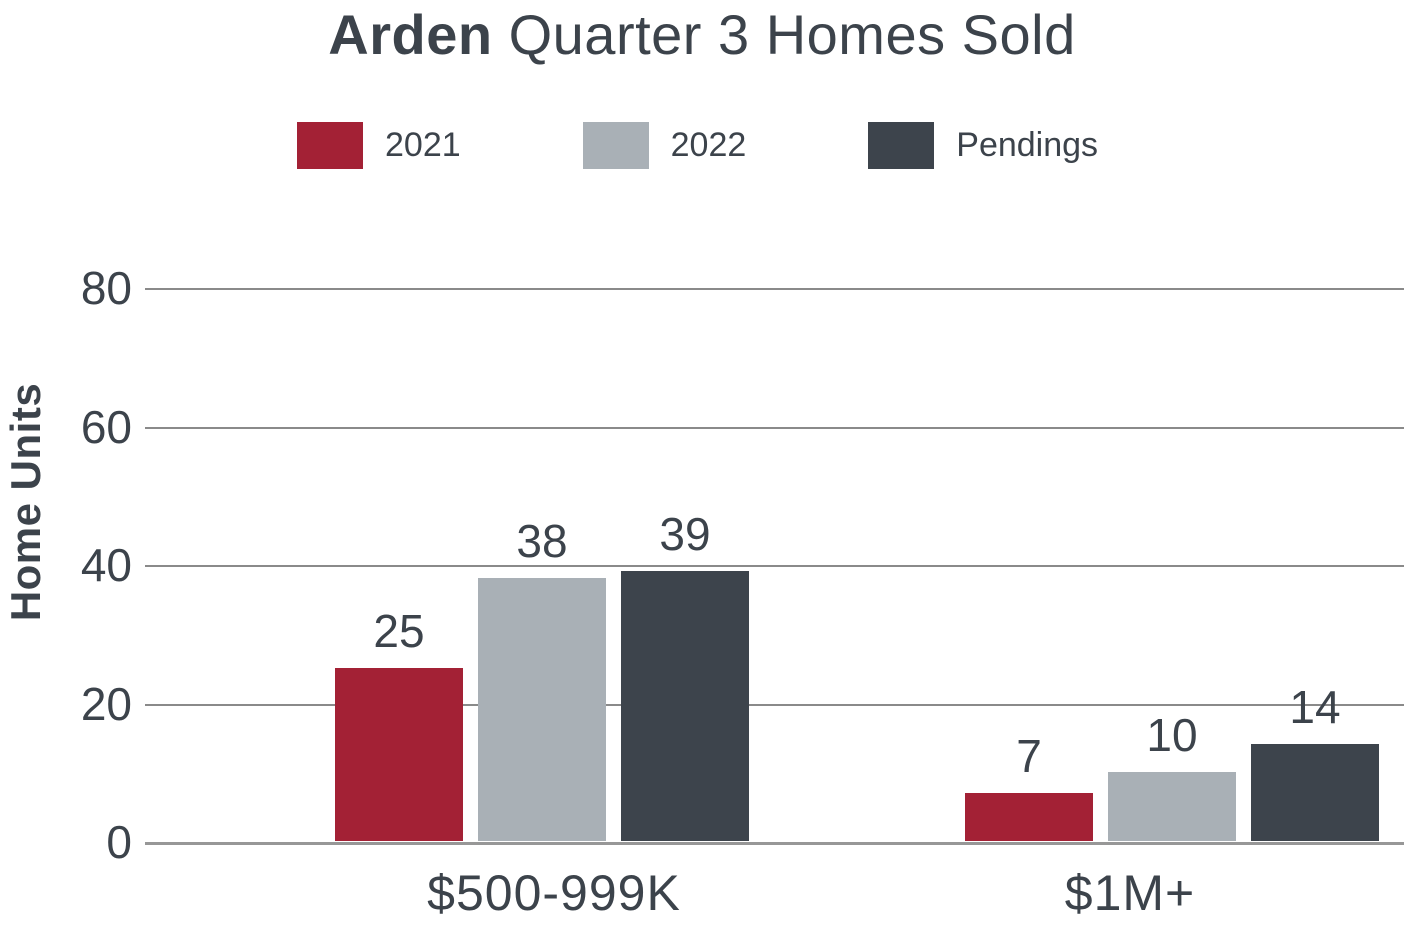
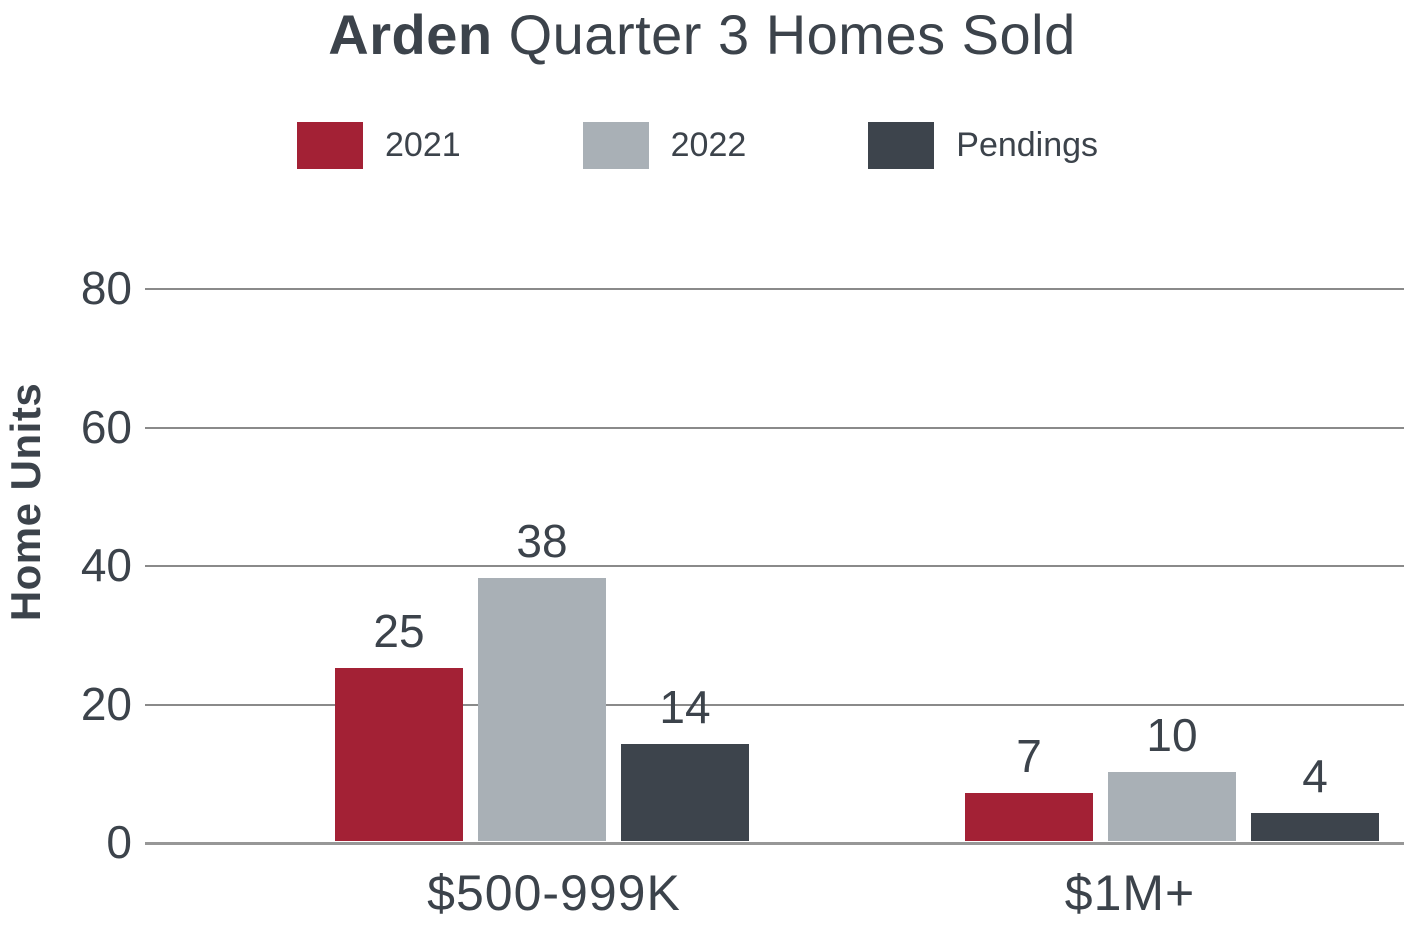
Pendings/$500-999K: 39 -> 14
Pendings/$1M+: 14 -> 4
